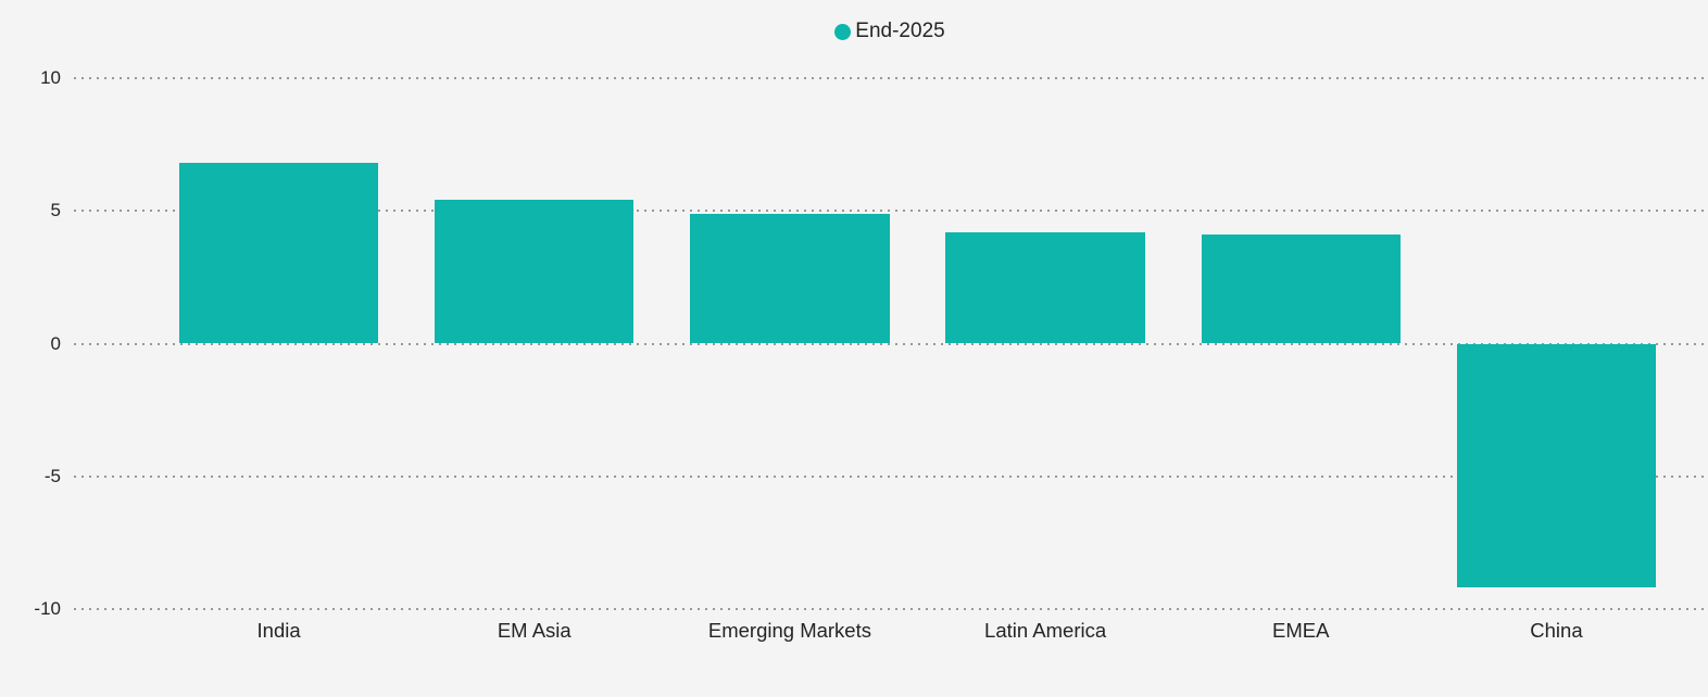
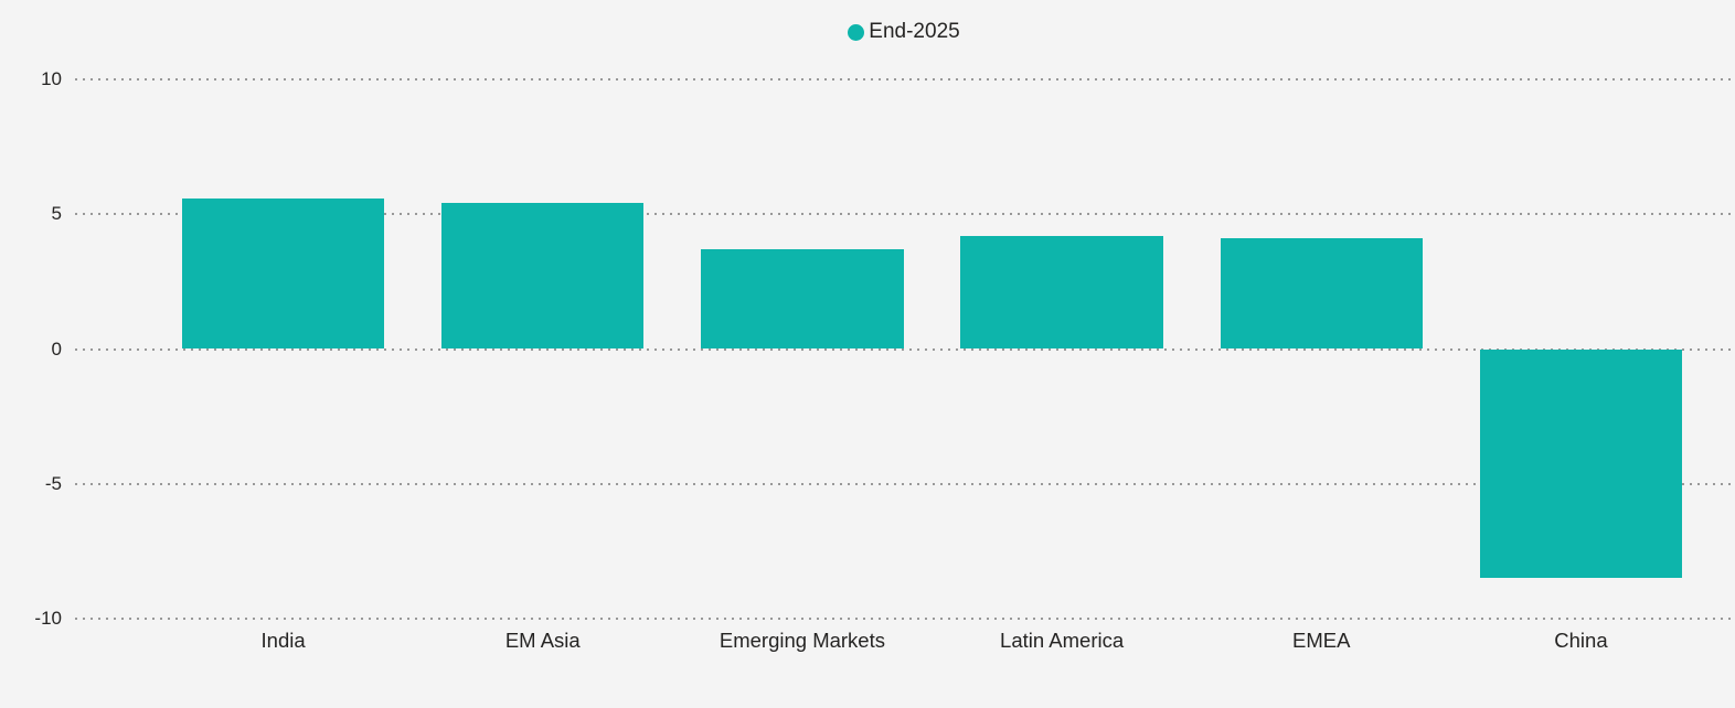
India: 6.8 -> 5.6
Emerging Markets: 4.9 -> 3.7
China: -9.2 -> -8.5
